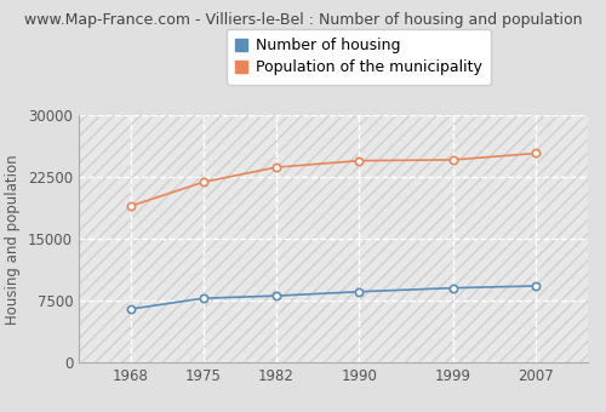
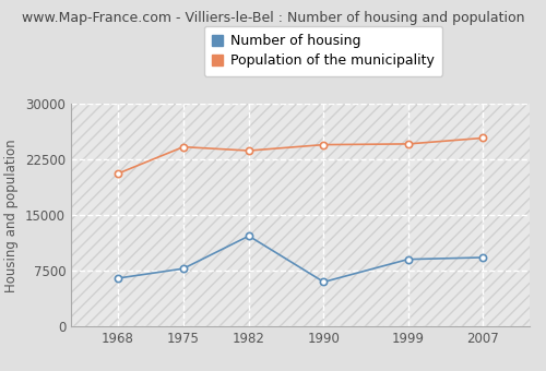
Population of the municipality/1968: 19000 -> 20600
Population of the municipality/1975: 21900 -> 24200
Number of housing/1982: 8100 -> 12200
Number of housing/1990: 8600 -> 6000
